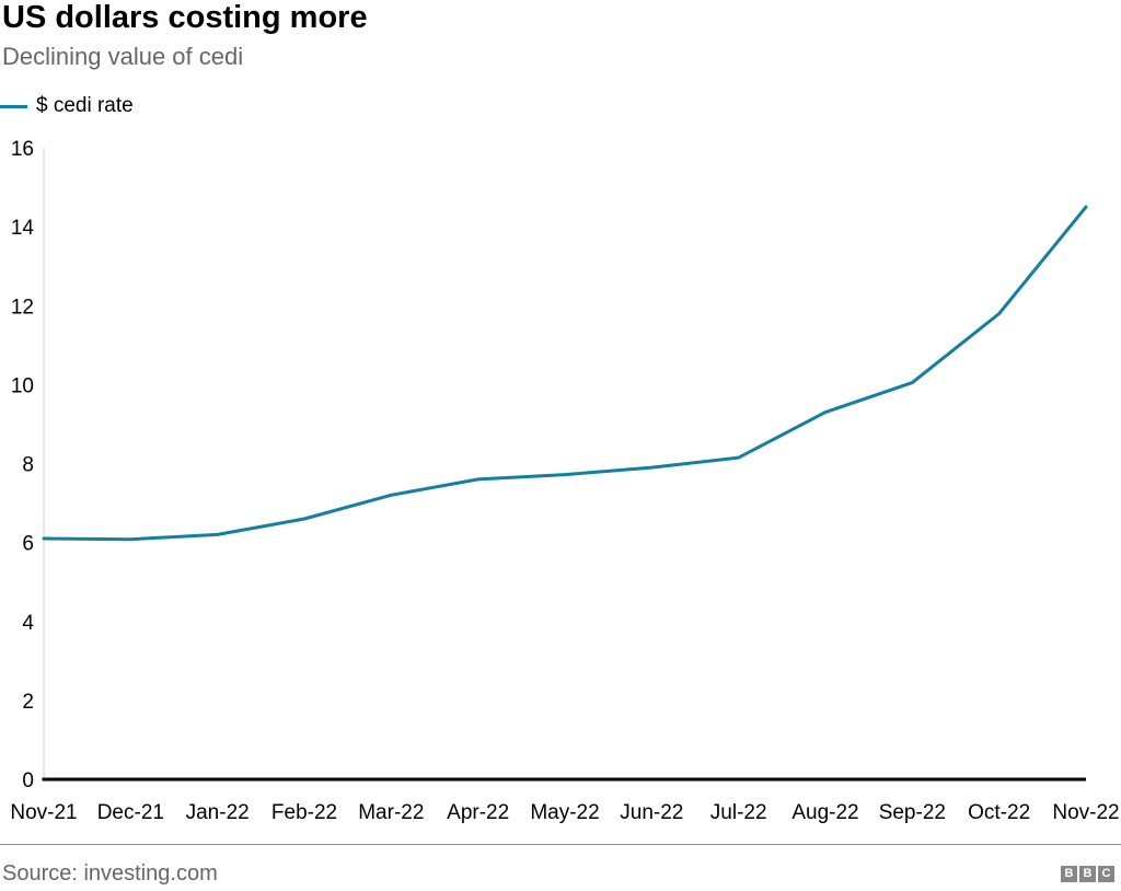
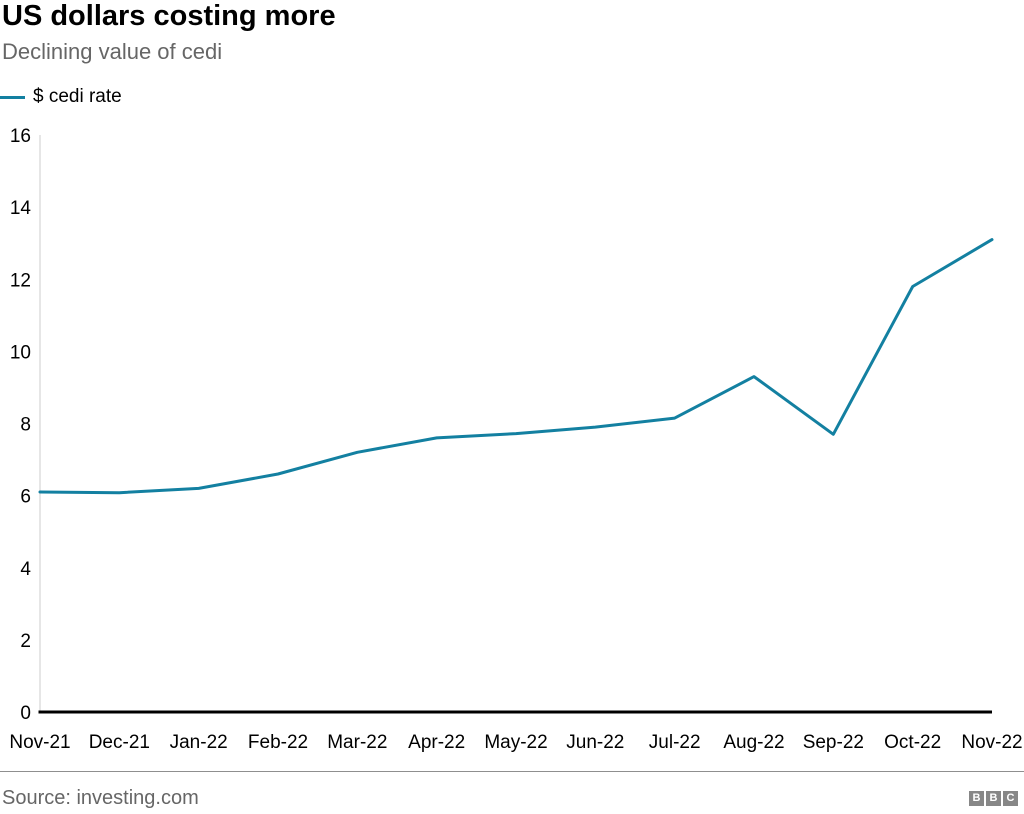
Sep-22: 10.1 -> 7.7
Nov-22: 14.5 -> 13.1
